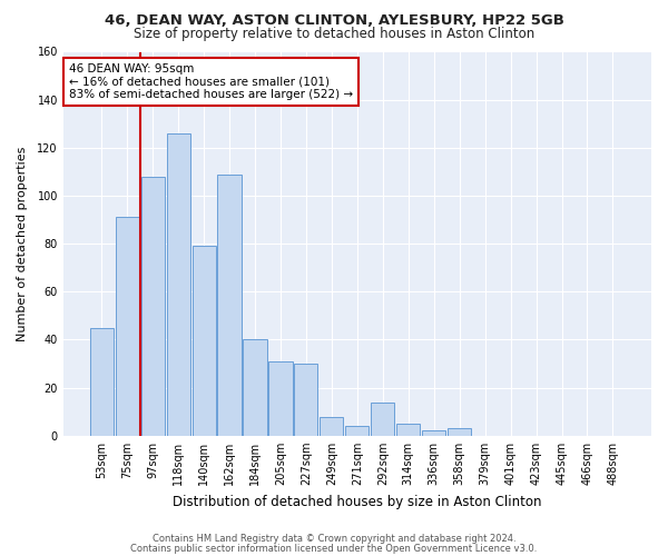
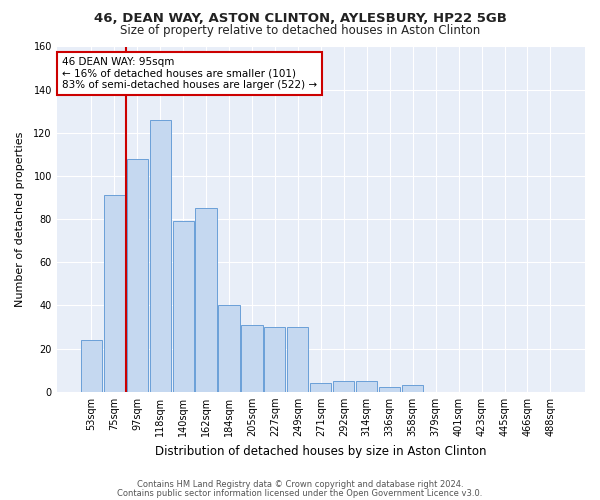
53sqm: 45 -> 24
162sqm: 109 -> 85
249sqm: 8 -> 30
292sqm: 14 -> 5
